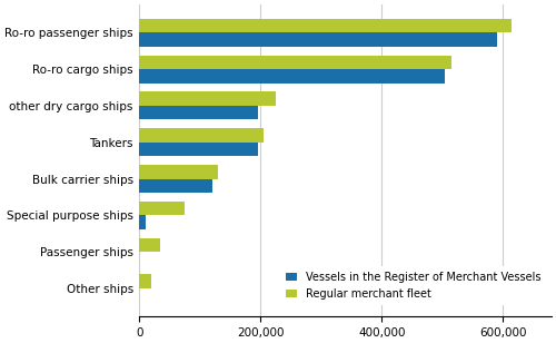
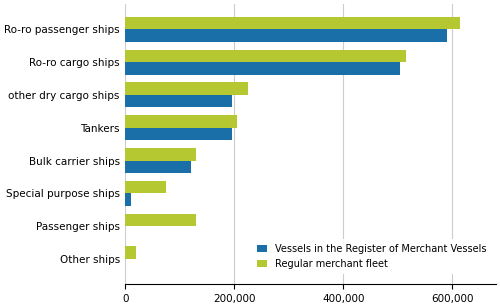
Regular merchant fleet/Passenger ships: 35,000 -> 130,000
